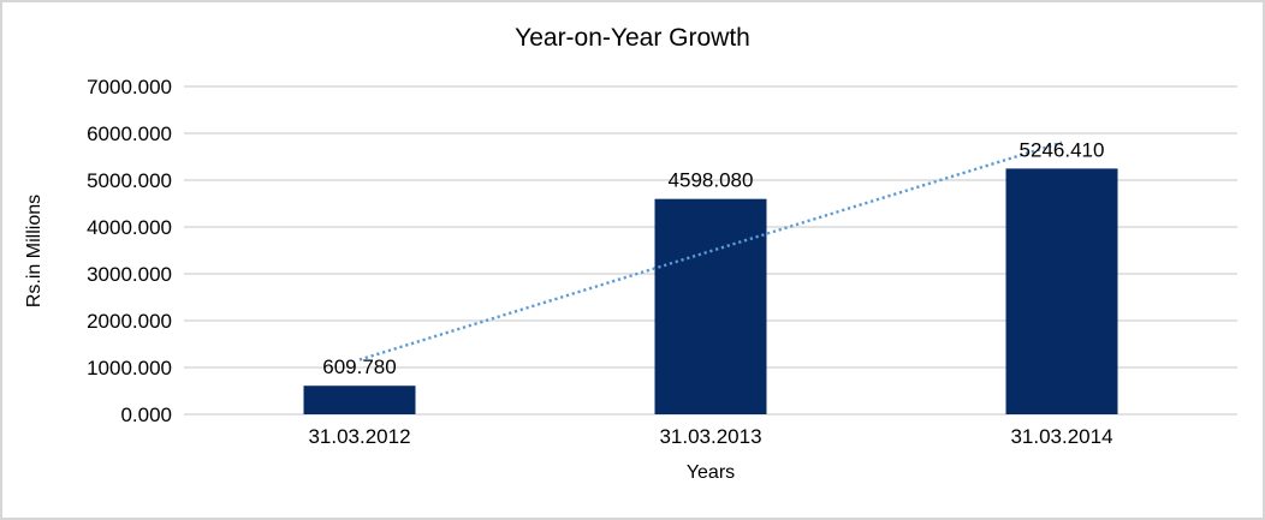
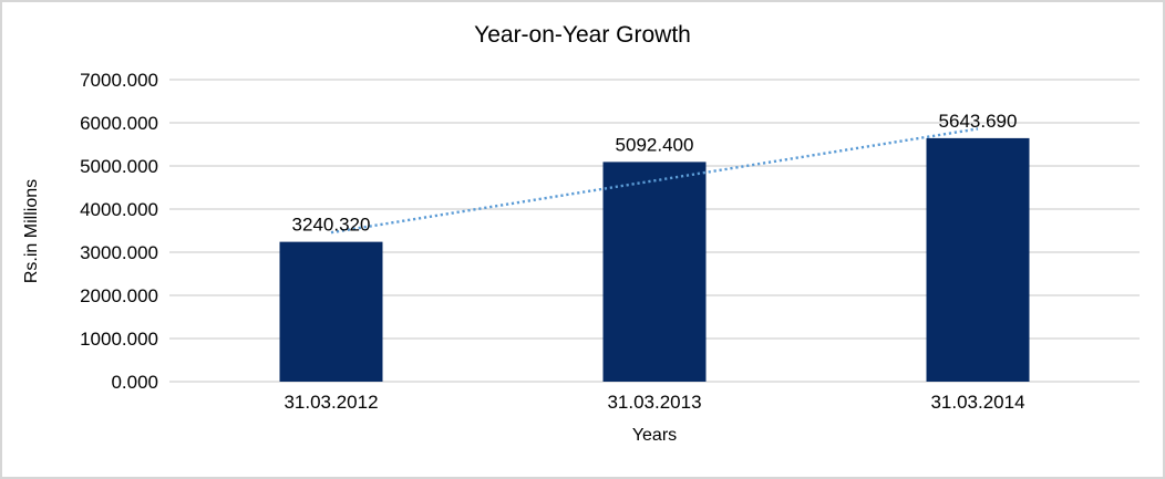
31.03.2012: 609.780 -> 3240.320
31.03.2013: 4598.080 -> 5092.400
31.03.2014: 5246.410 -> 5643.690
